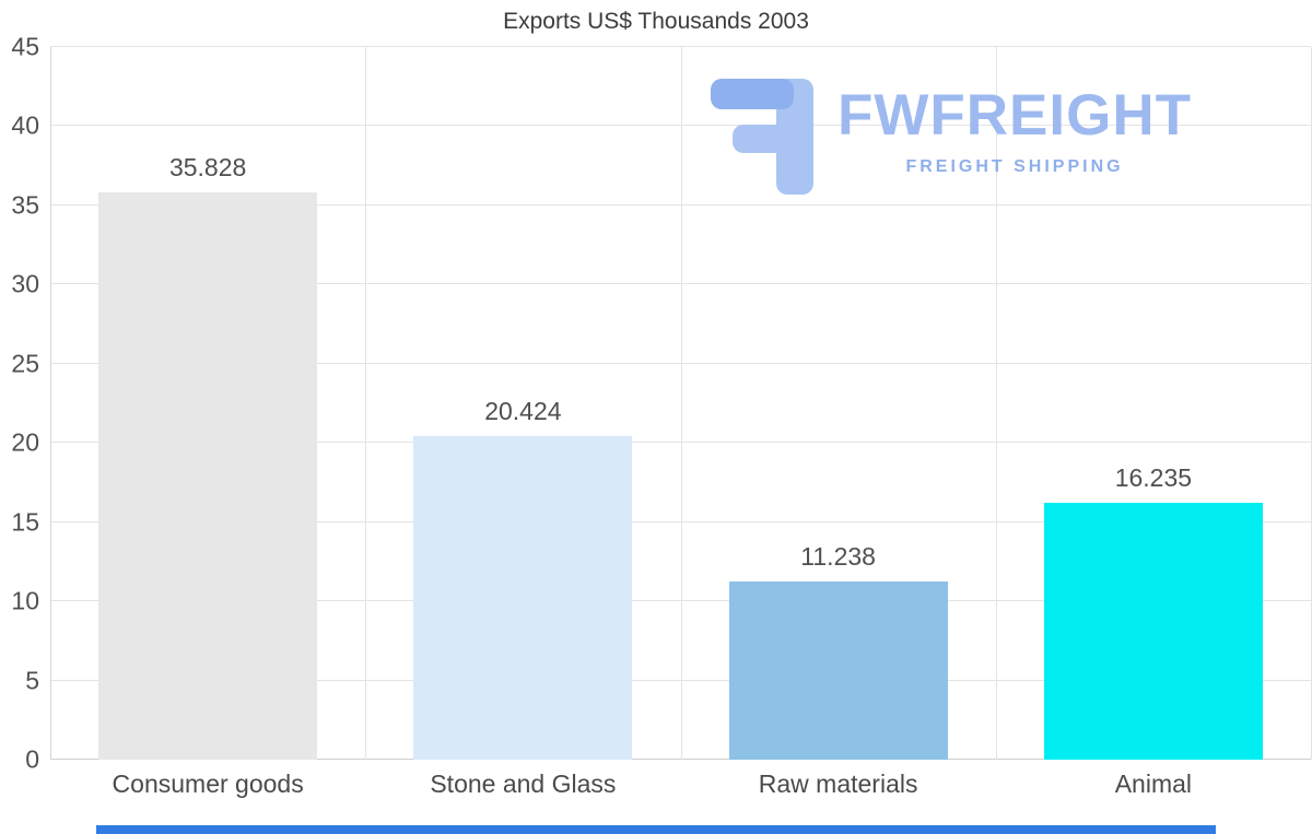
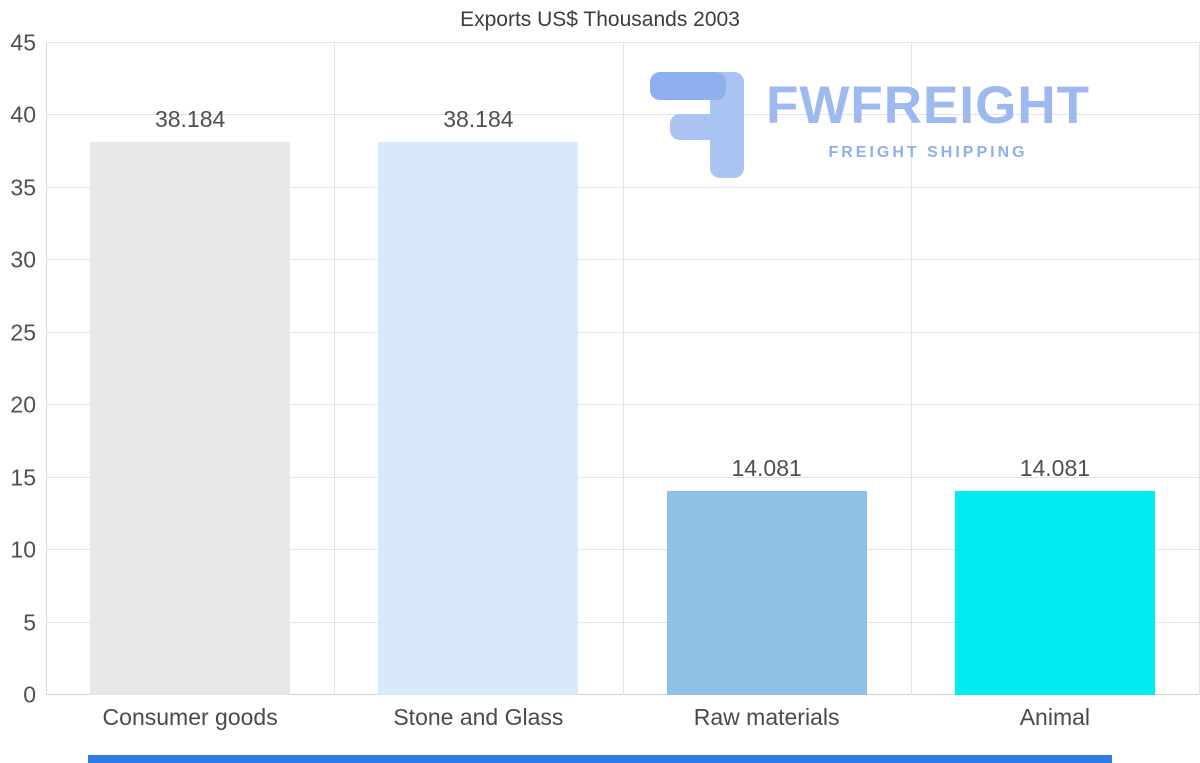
Consumer goods: 35.828 -> 38.184
Stone and Glass: 20.424 -> 38.184
Raw materials: 11.238 -> 14.081
Animal: 16.235 -> 14.081
